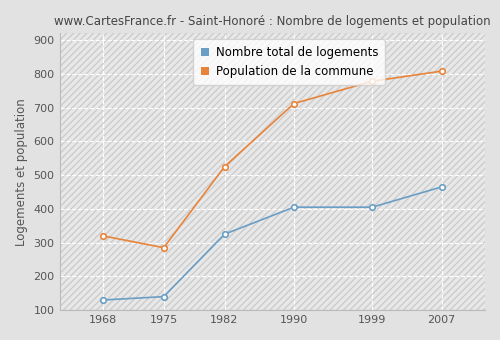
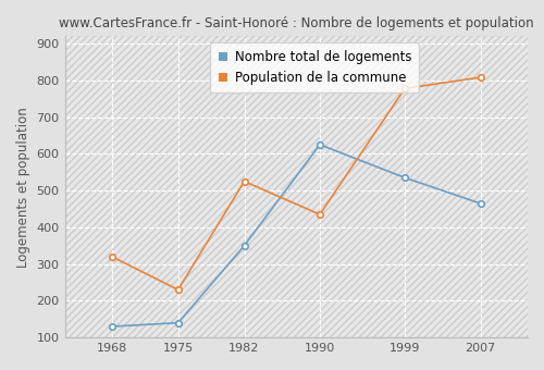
Population de la commune/1975: 285 -> 230
Nombre total de logements/1982: 325 -> 350
Nombre total de logements/1990: 405 -> 625
Population de la commune/1990: 712 -> 435
Nombre total de logements/1999: 405 -> 535
